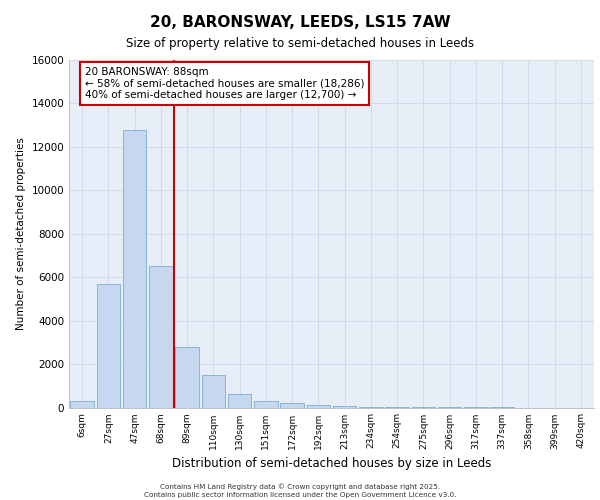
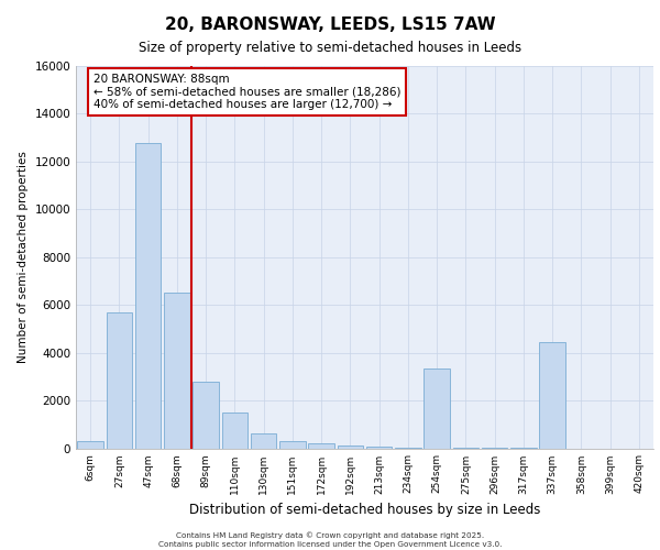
254sqm: 10 -> 3350
337sqm: 0 -> 4450
